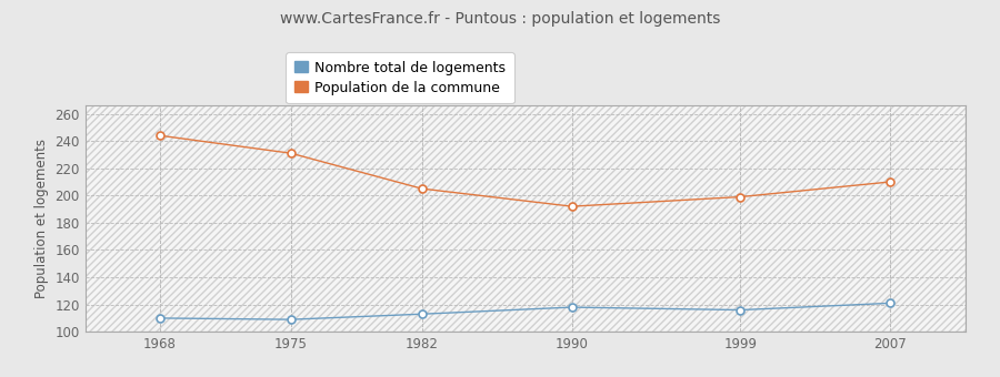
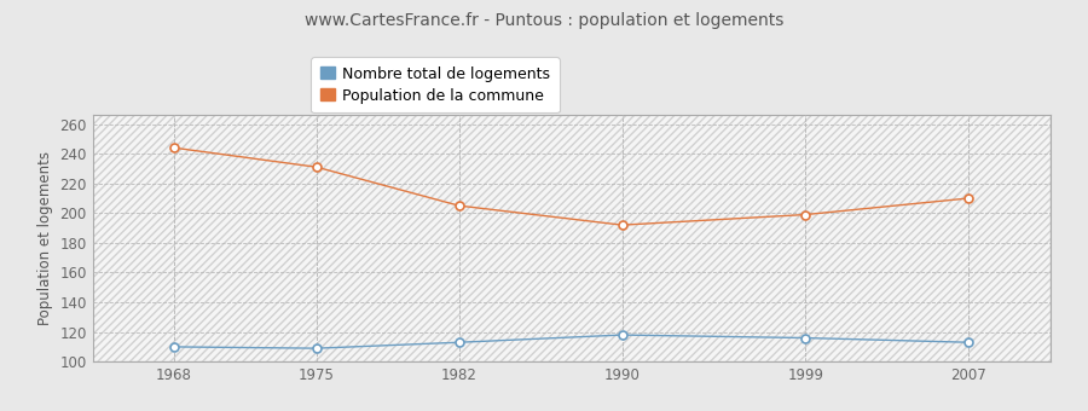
Nombre total de logements/2007: 121 -> 113
